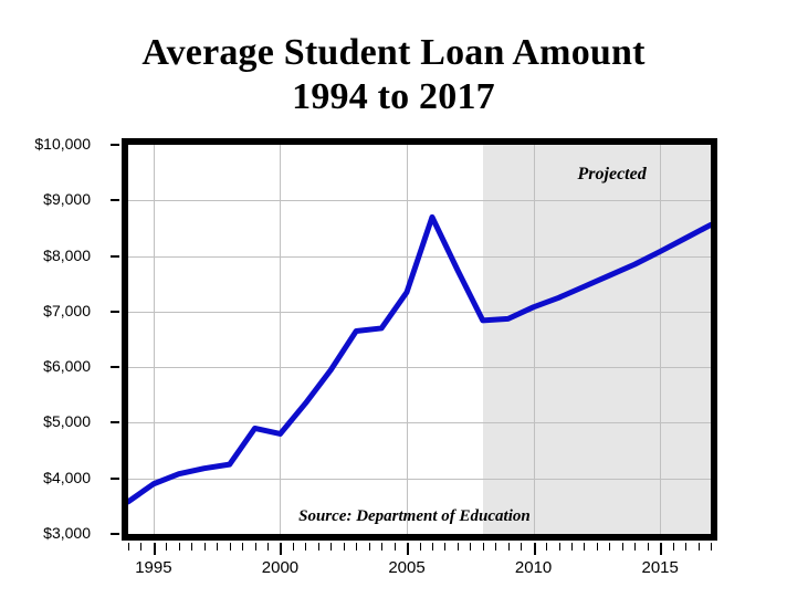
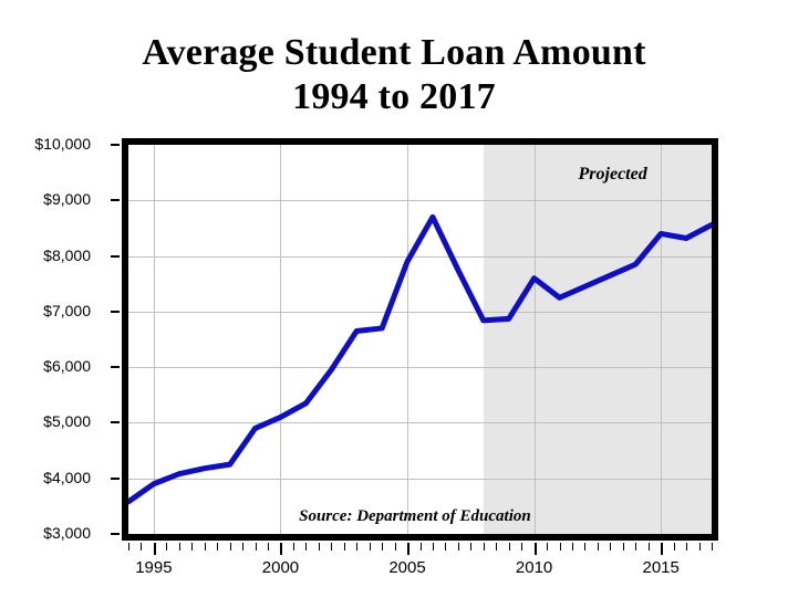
2000: $4800 -> $5100
2005: $7400 -> $7900
2010: $7100 -> $7600
2015: $8100 -> $8400
